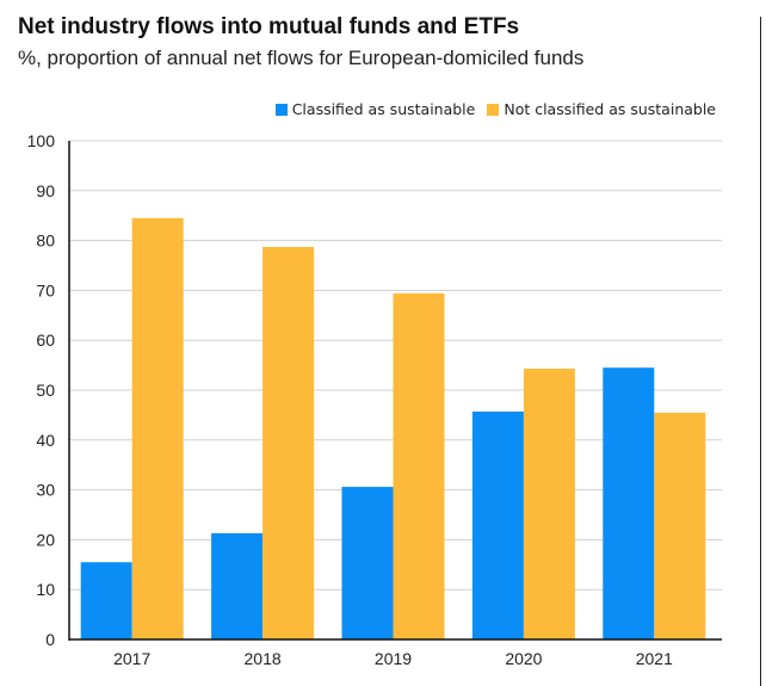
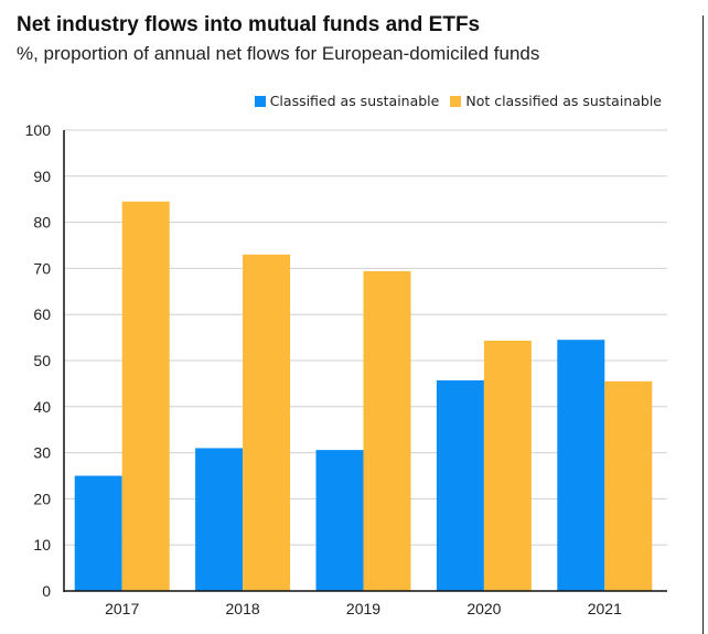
Classified as sustainable/2017: 16 -> 25
Classified as sustainable/2018: 21 -> 31
Not classified as sustainable/2018: 79 -> 73
